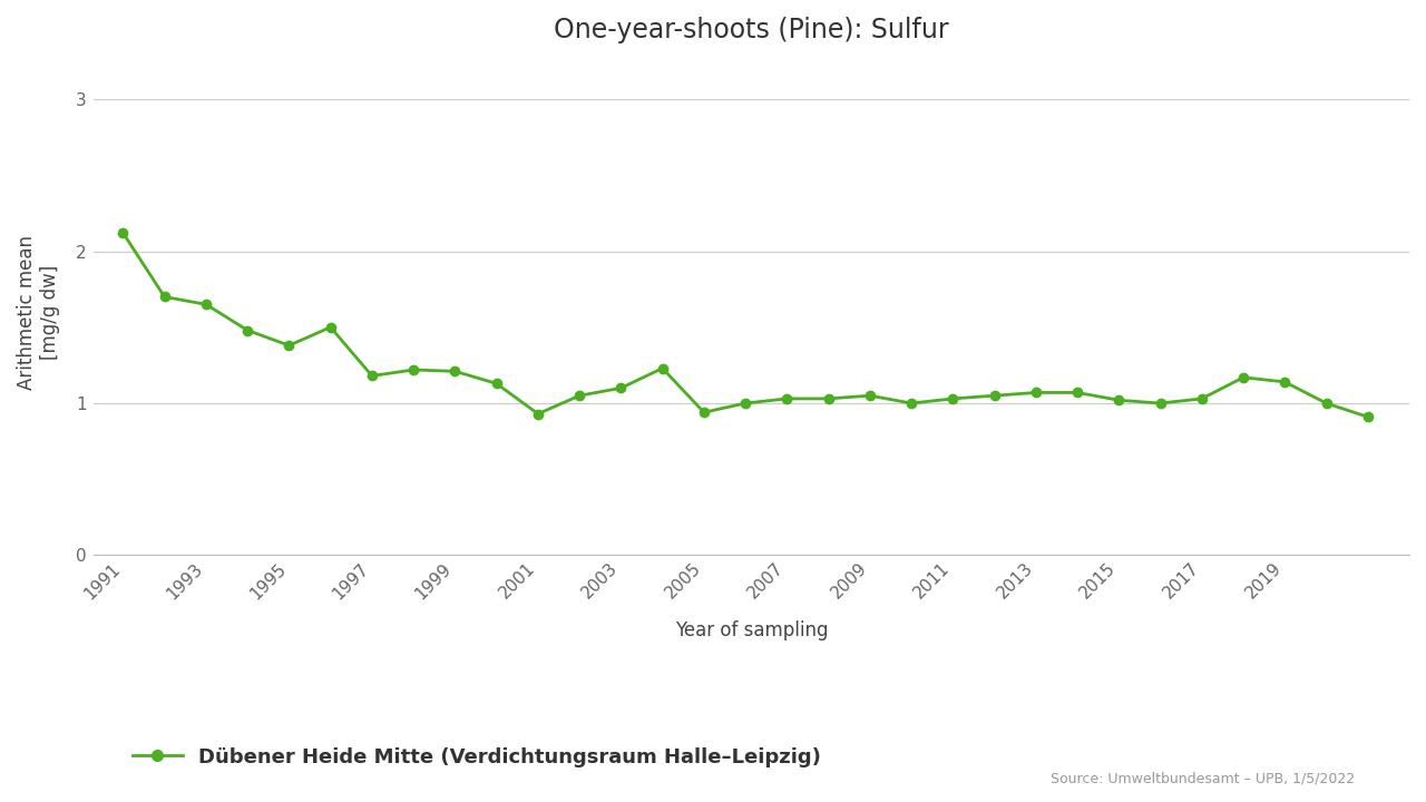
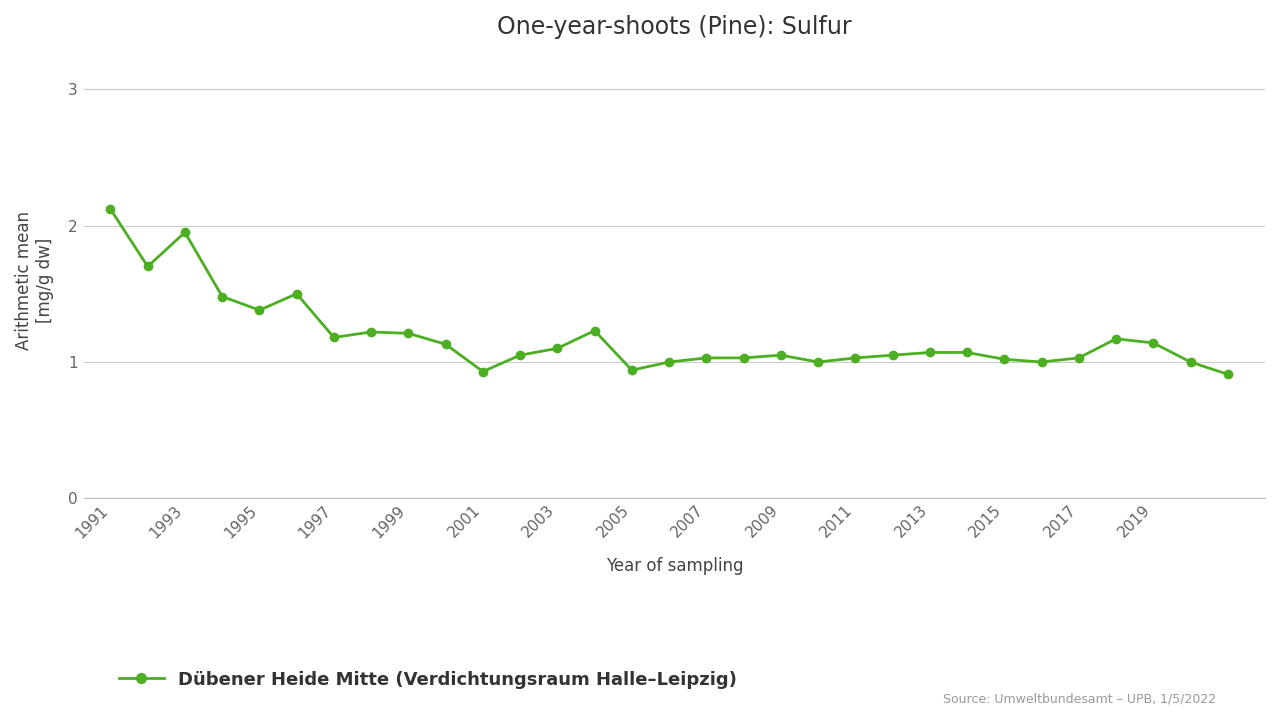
1993: 1.65 -> 1.95
